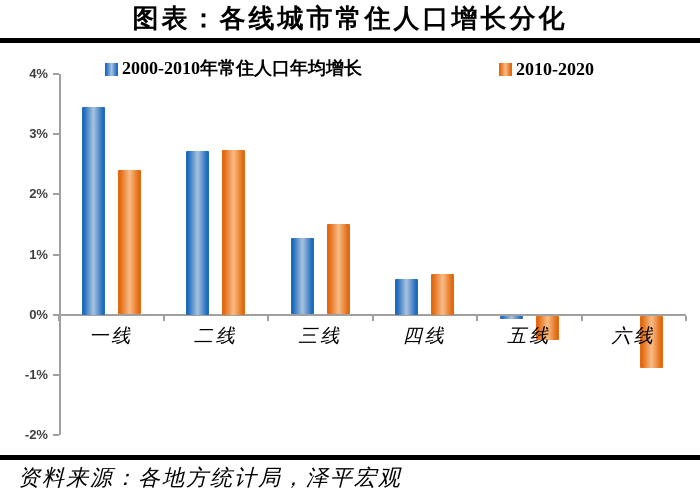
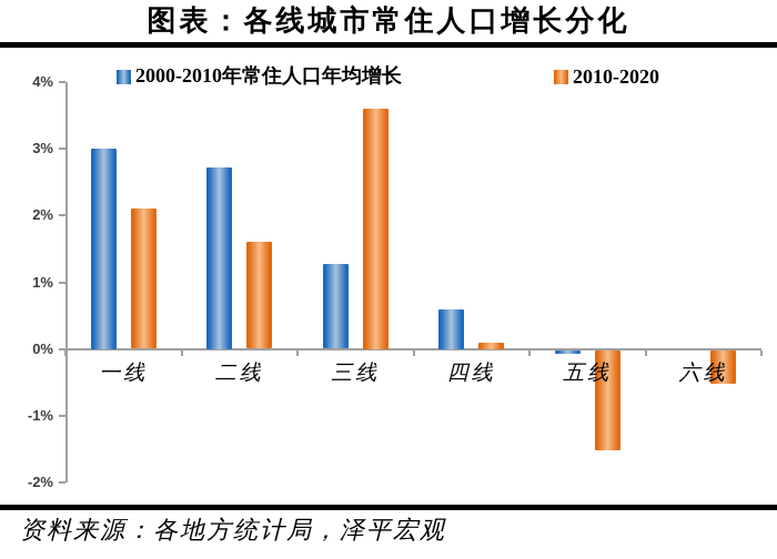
2000-2010年常住人口年均增长/一线: 3.5% -> 3.0%
2010-2020/一线: 2.4% -> 2.1%
2010-2020/二线: 2.7% -> 1.6%
2010-2020/三线: 1.5% -> 3.6%
2010-2020/四线: 0.7% -> 0.1%
2010-2020/五线: -0.4% -> -1.5%
2010-2020/六线: -0.9% -> -0.5%
